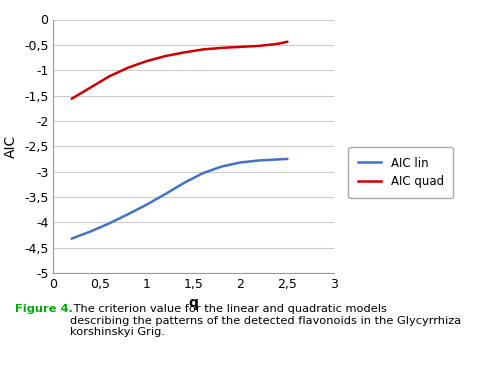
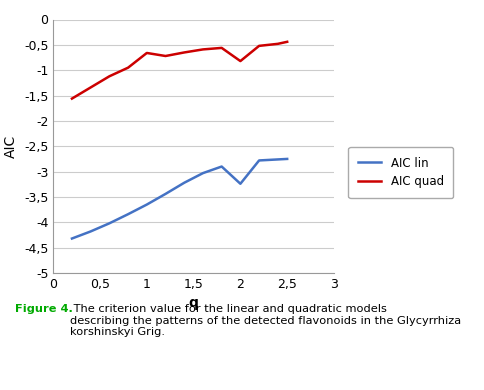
AIC quad/1: -0,82 -> -0,66
AIC lin/2: -2,82 -> -3,24
AIC quad/2: -0,54 -> -0,82
